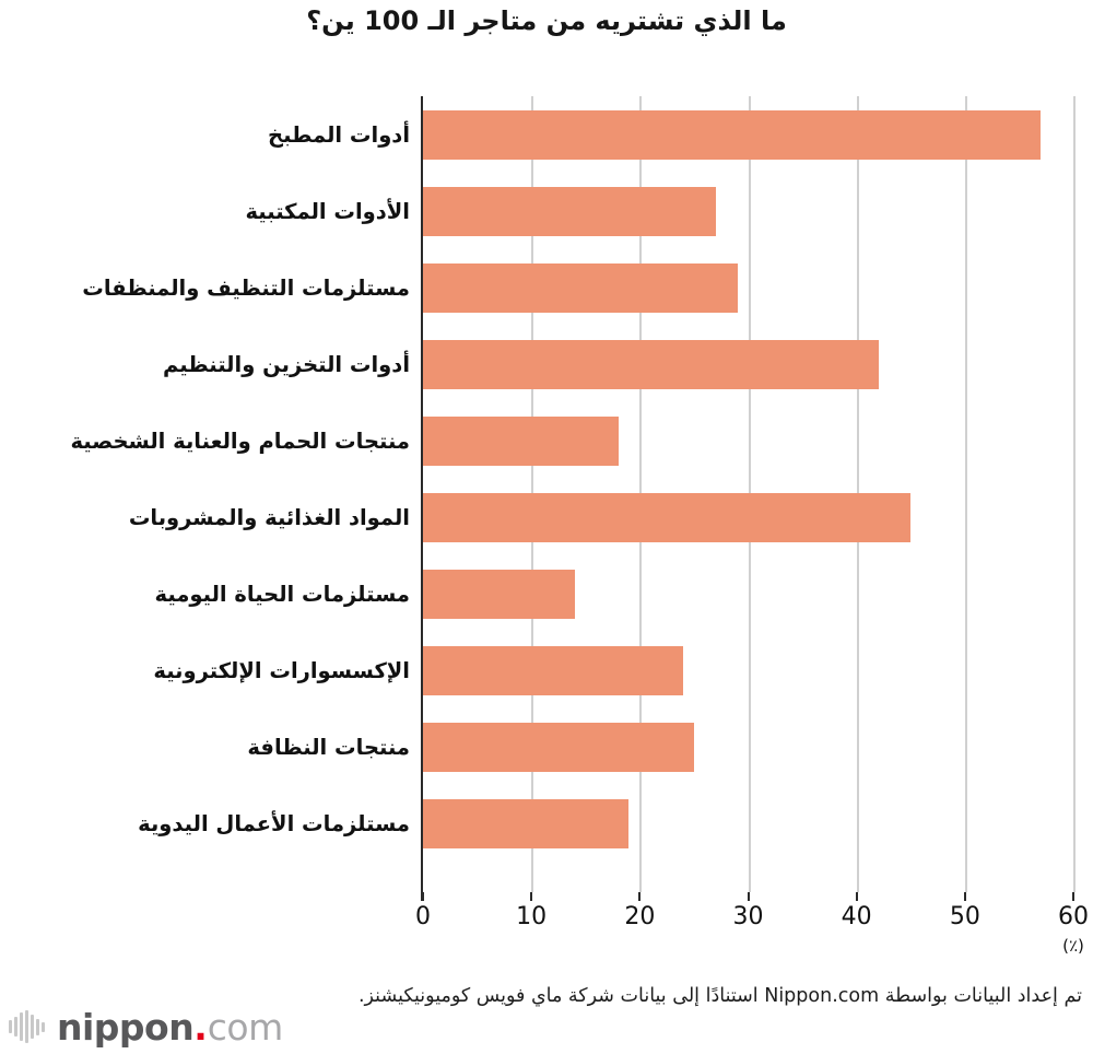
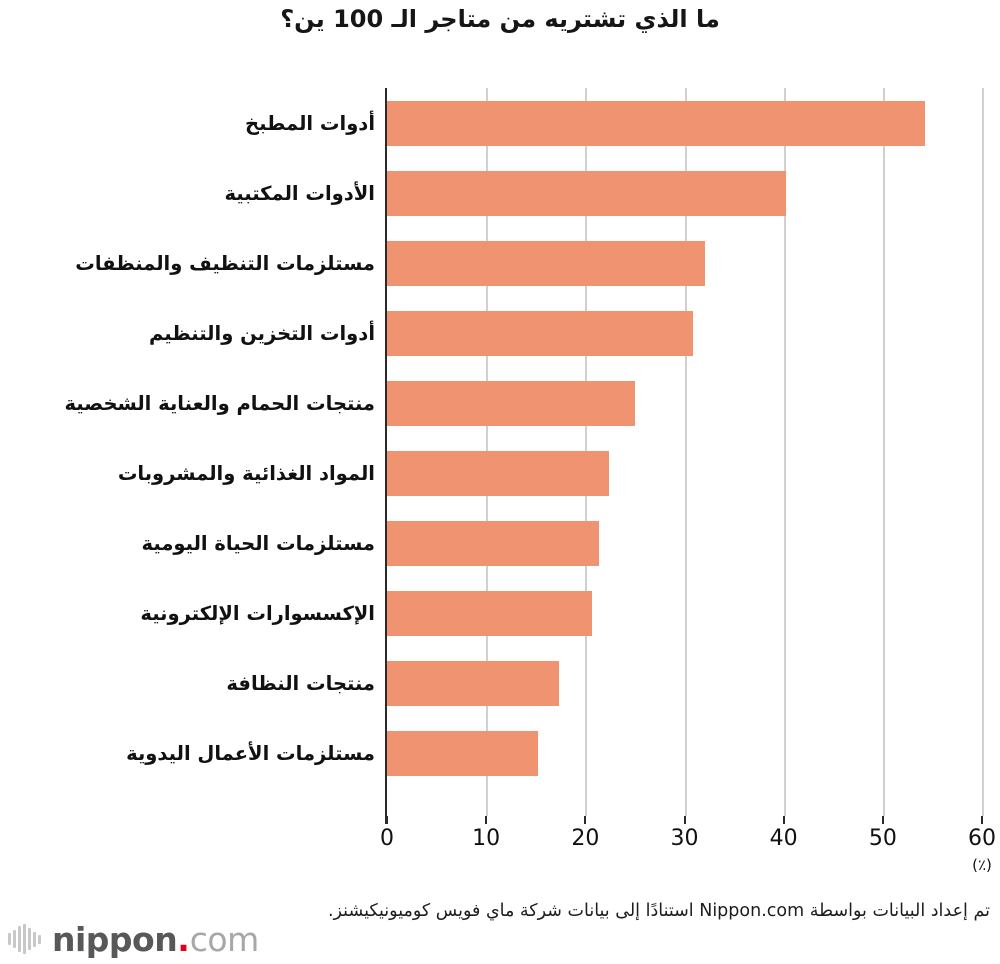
أدوات المطبخ: 57 -> 54
الأدوات المكتبية: 27 -> 40
مستلزمات التنظيف والمنظفات: 29 -> 32
أدوات التخزين والتنظيم: 42 -> 31
منتجات الحمام والعناية الشخصية: 18 -> 25
المواد الغذائية والمشروبات: 45 -> 22
مستلزمات الحياة اليومية: 14 -> 21
الإكسسوارات الإلكترونية: 24 -> 21
منتجات النظافة: 25 -> 17
مستلزمات الأعمال اليدوية: 19 -> 15
